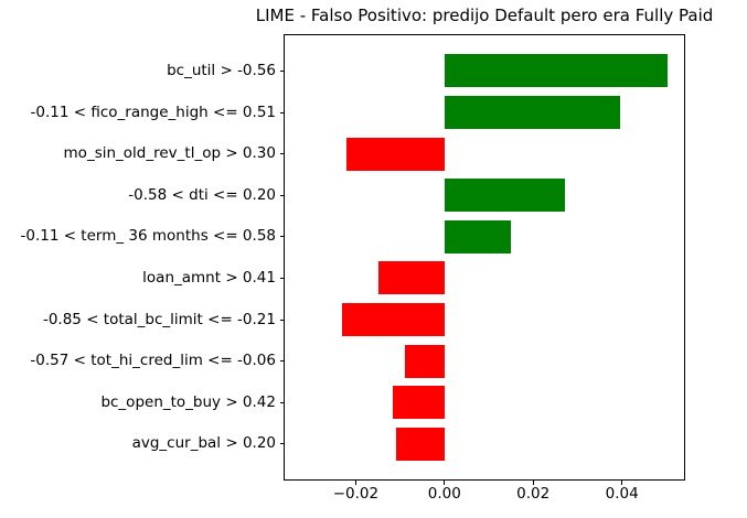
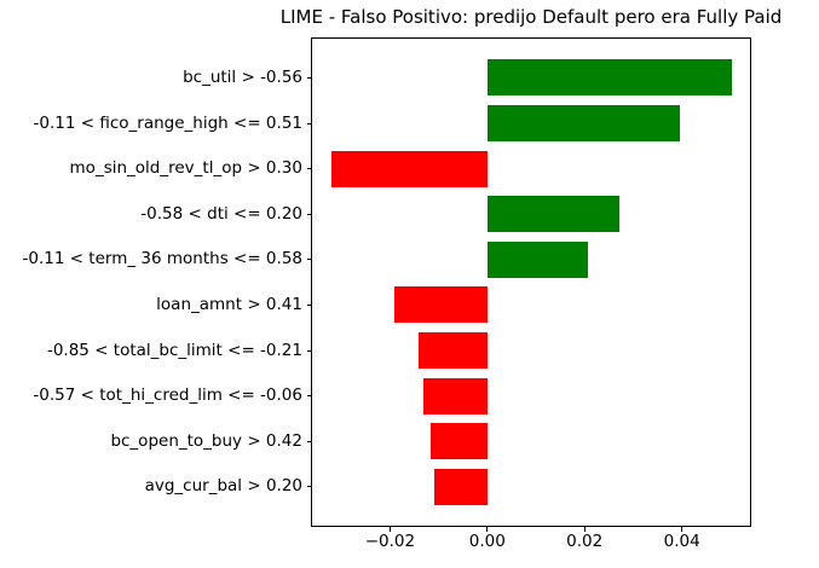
mo_sin_old_rev_tl_op > 0.30: -0.022 -> -0.032
-0.11 < term_ 36 months <= 0.58: 0.015 -> 0.021
loan_amnt > 0.41: -0.015 -> -0.019
-0.85 < total_bc_limit <= -0.21: -0.023 -> -0.014
-0.57 < tot_hi_cred_lim <= -0.06: -0.009 -> -0.013
